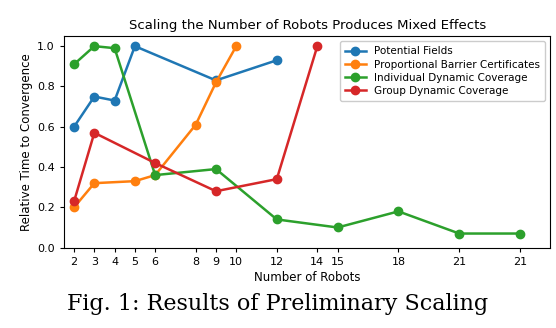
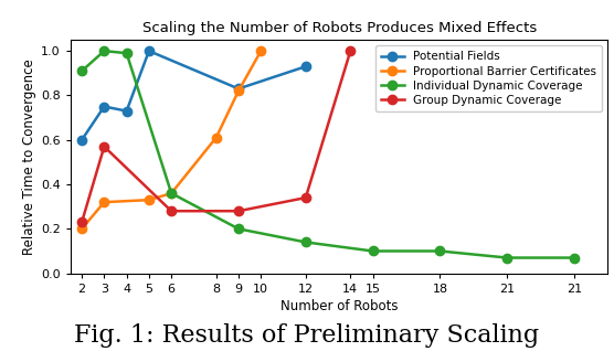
Group Dynamic Coverage/6: 0.42 -> 0.28
Individual Dynamic Coverage/9: 0.39 -> 0.20
Individual Dynamic Coverage/18: 0.18 -> 0.10
